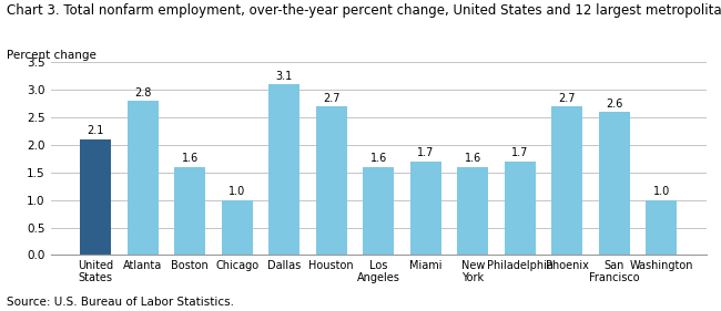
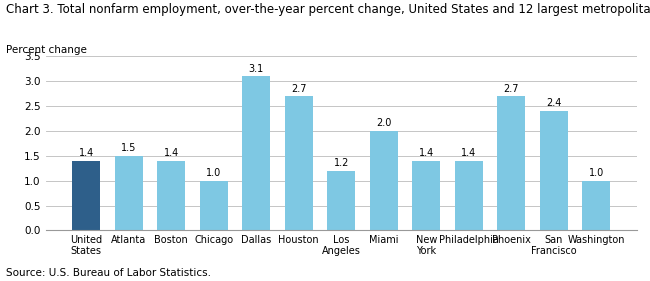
United States: 2.1 -> 1.4
Atlanta: 2.8 -> 1.5
Boston: 1.6 -> 1.4
Los Angeles: 1.6 -> 1.2
Miami: 1.7 -> 2.0
New York: 1.6 -> 1.4
Philadelphia: 1.7 -> 1.4
San Francisco: 2.6 -> 2.4
